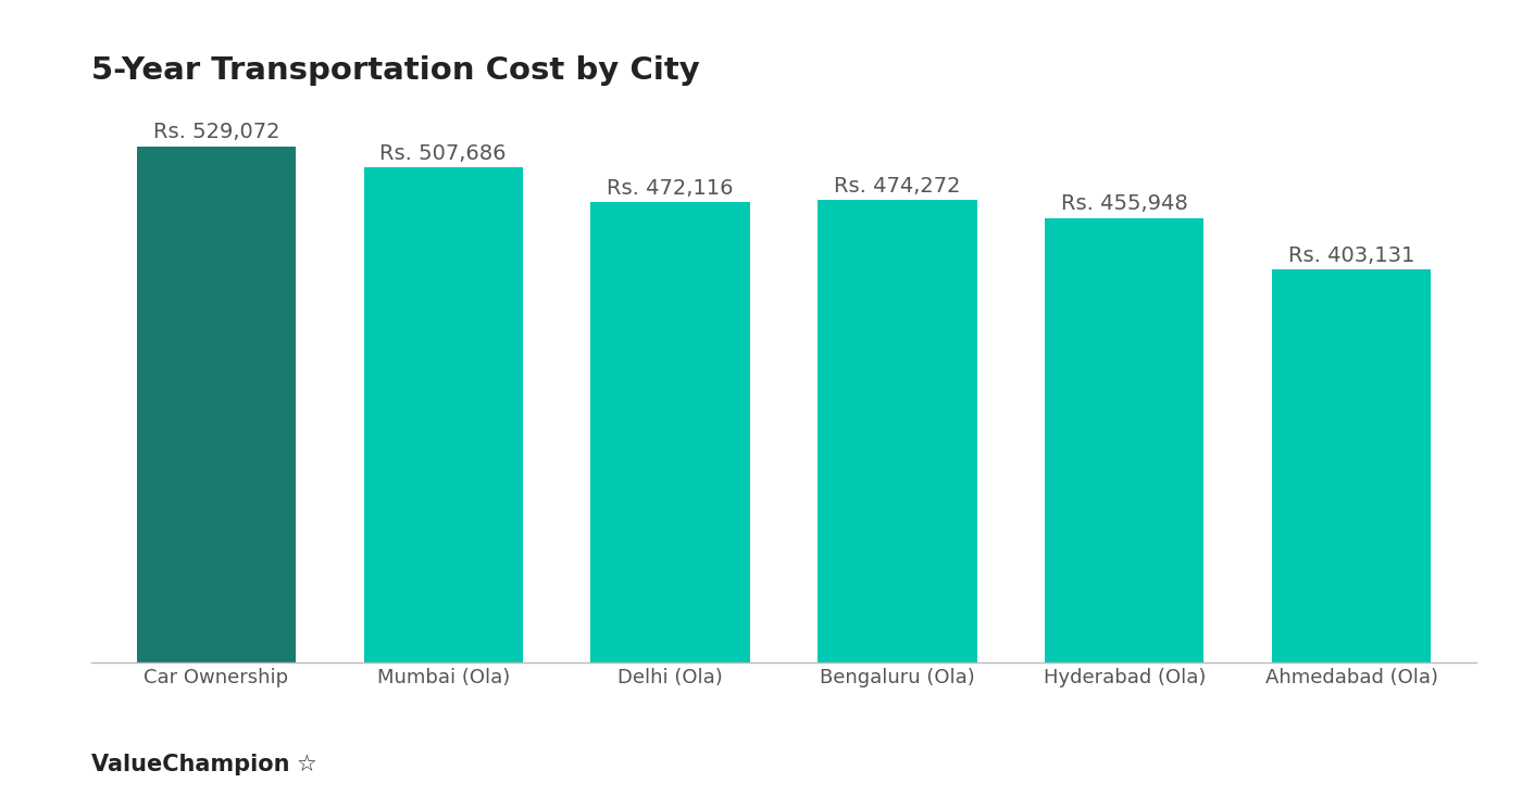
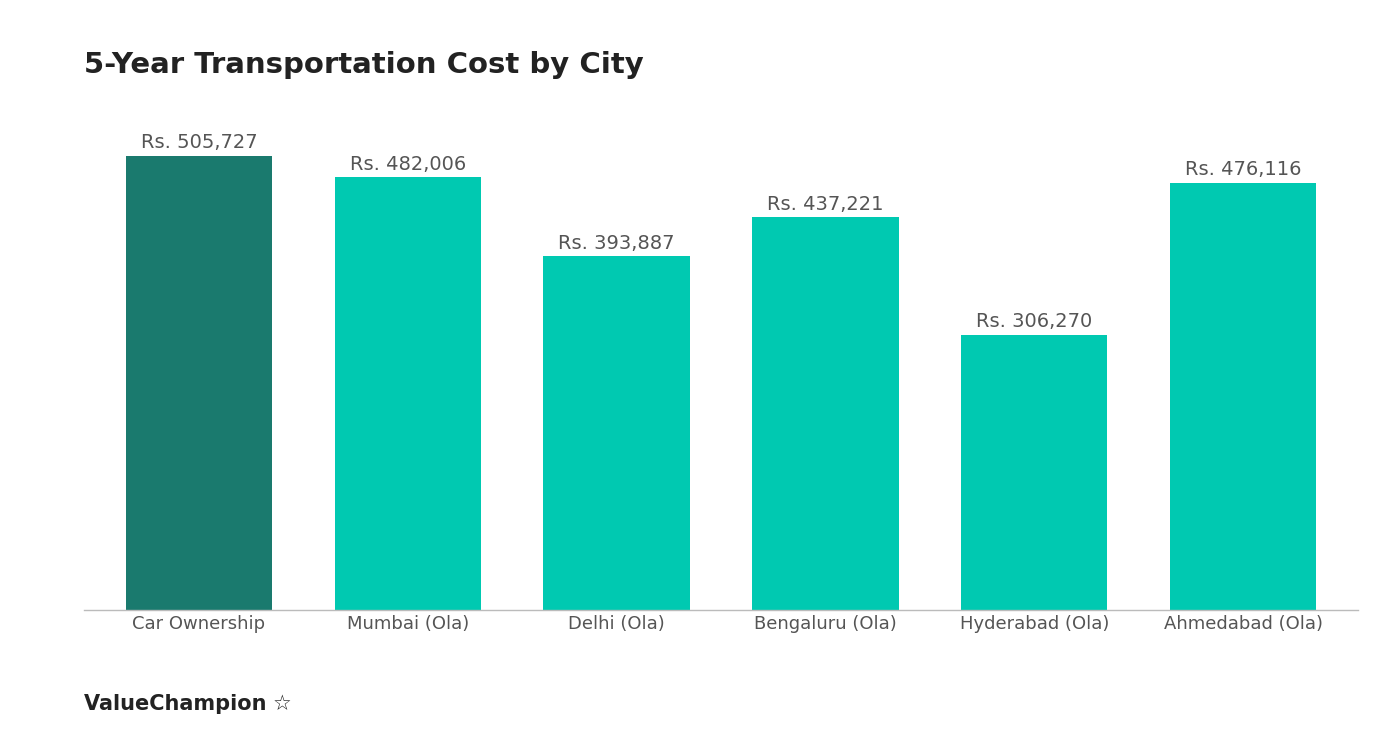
Car Ownership: 529,072 -> 505,727
Mumbai (Ola): 507,686 -> 482,006
Delhi (Ola): 472,116 -> 393,887
Bengaluru (Ola): 474,272 -> 437,221
Hyderabad (Ola): 455,948 -> 306,270
Ahmedabad (Ola): 403,131 -> 476,116
